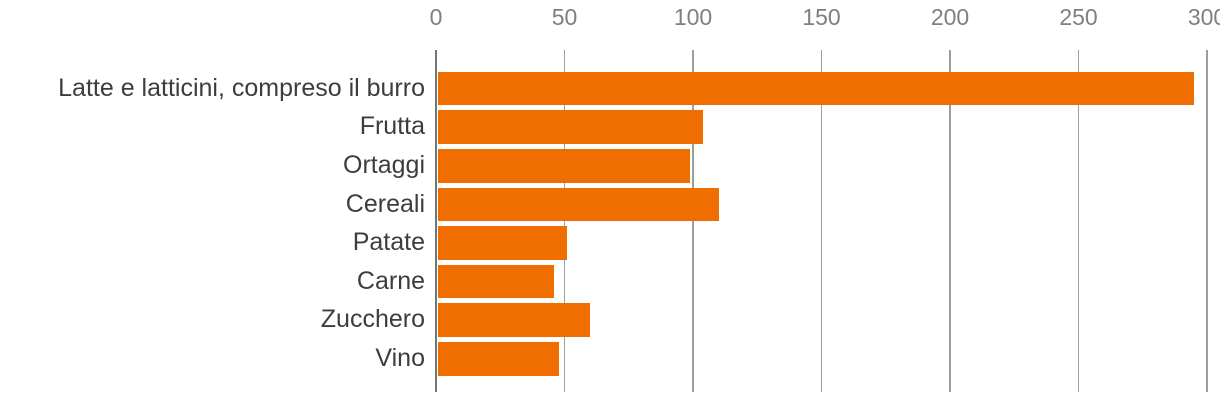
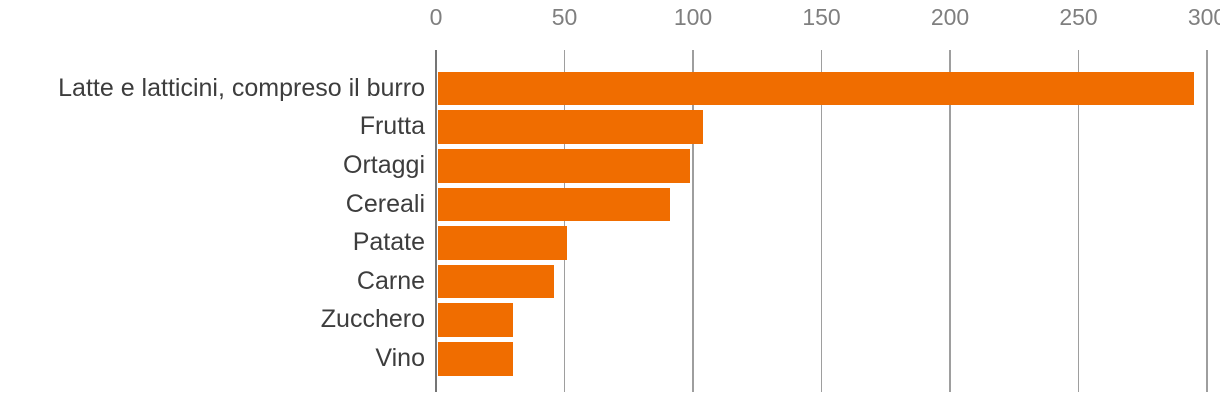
Cereali: 110 -> 91
Zucchero: 60 -> 30
Vino: 48 -> 30
